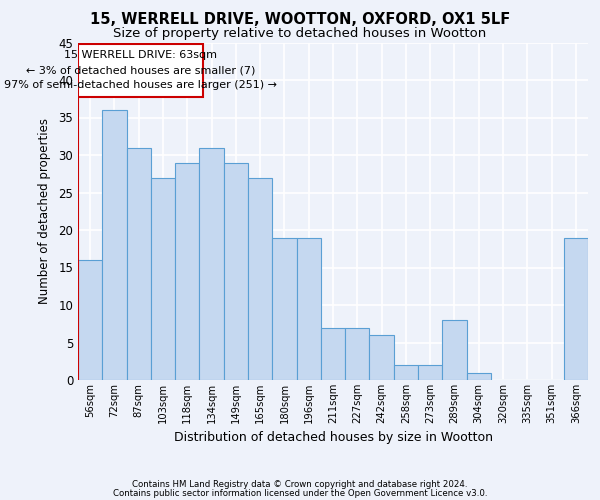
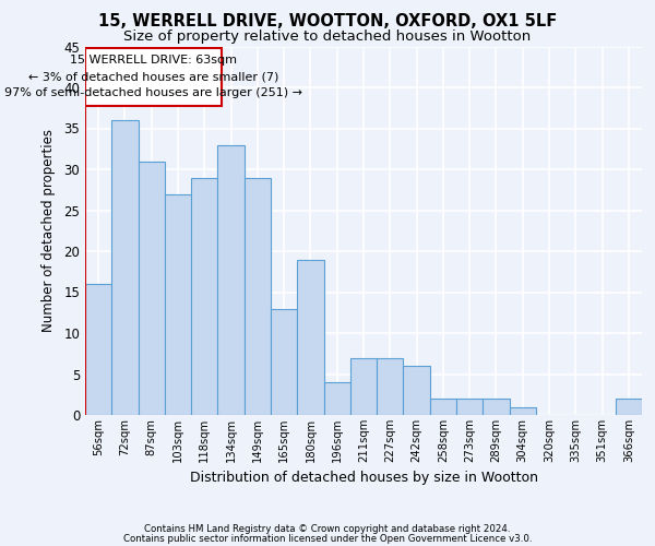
134sqm: 31 -> 33
165sqm: 27 -> 13
196sqm: 19 -> 4
289sqm: 8 -> 2
366sqm: 19 -> 2
